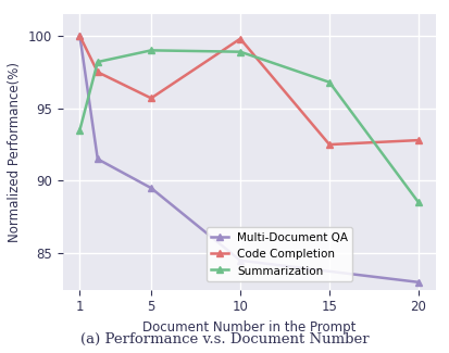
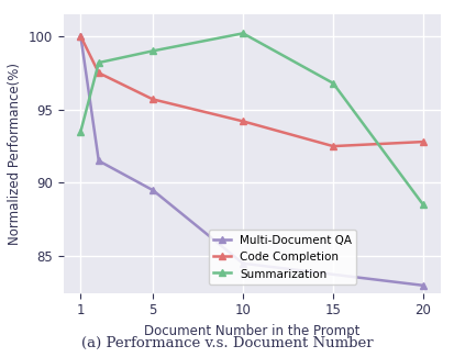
Code Completion/10: 99.8 -> 94.2
Summarization/10: 98.9 -> 100.2
